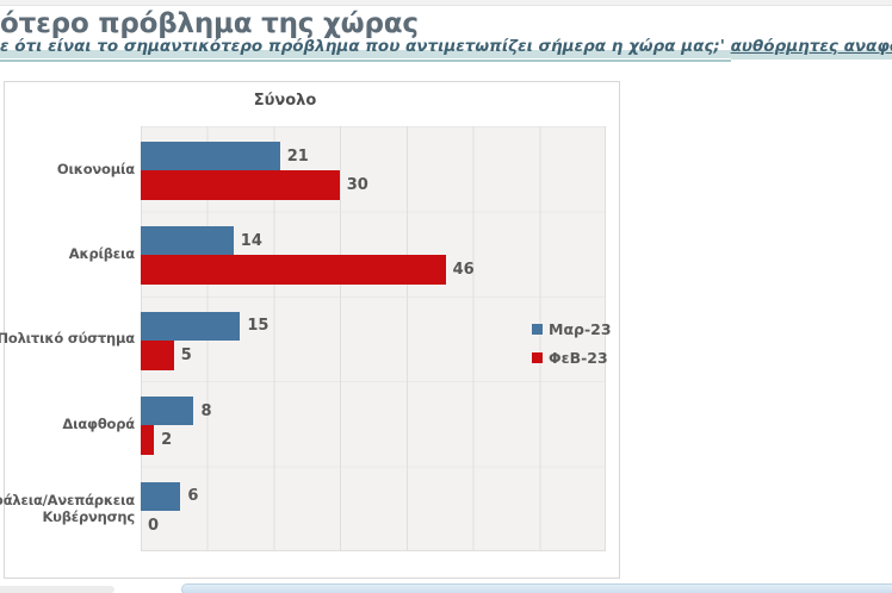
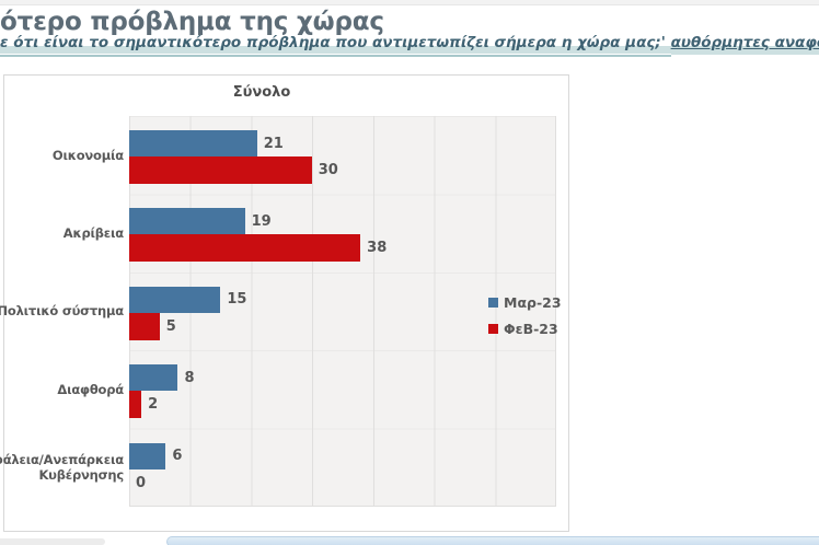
Μαρ-23/Ακρίβεια: 14 -> 19
ΦεΒ-23/Ακρίβεια: 46 -> 38
